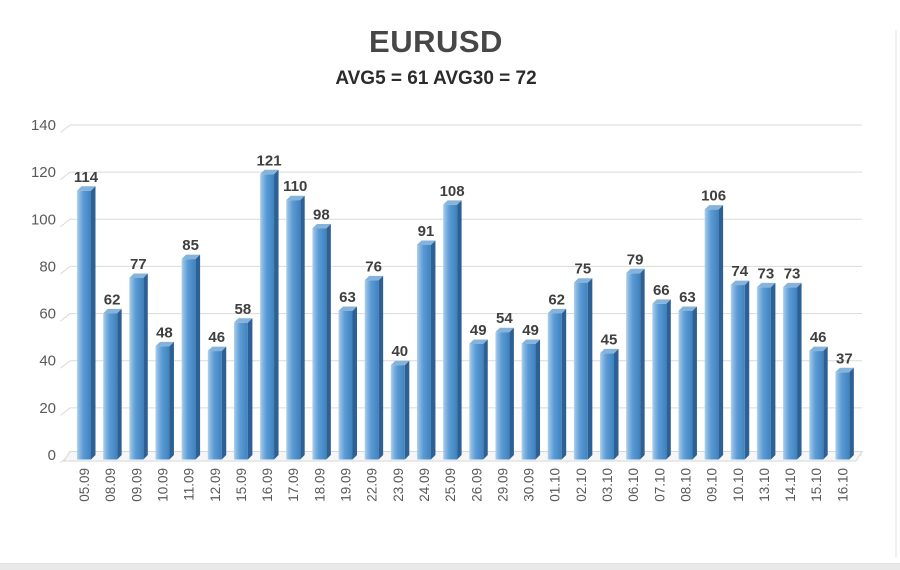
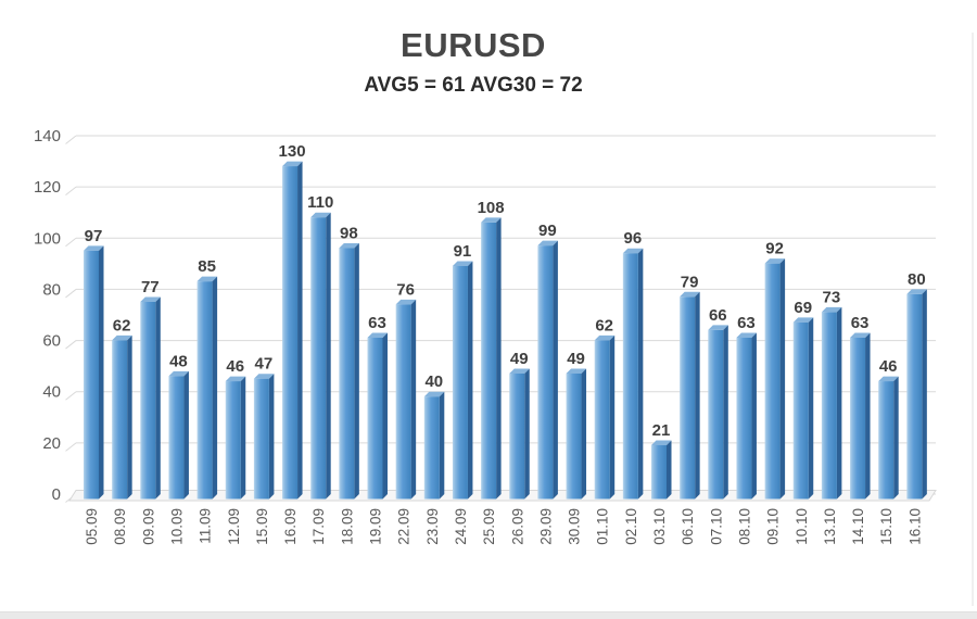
05.09: 114 -> 97
15.09: 58 -> 47
16.09: 121 -> 130
29.09: 54 -> 99
02.10: 75 -> 96
03.10: 45 -> 21
09.10: 106 -> 92
10.10: 74 -> 69
14.10: 73 -> 63
16.10: 37 -> 80
